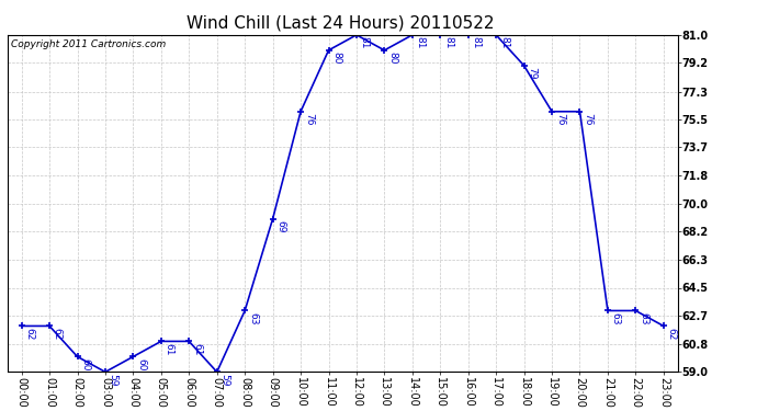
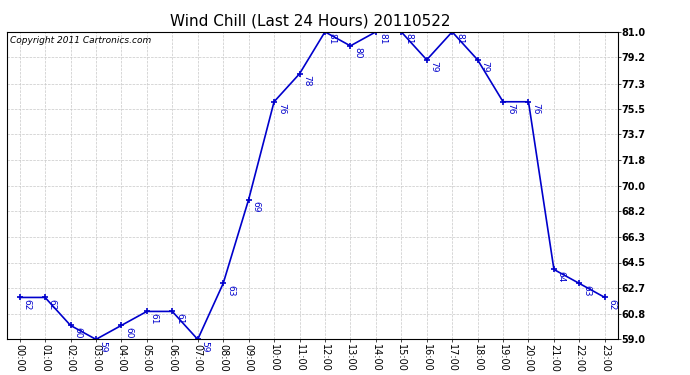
11:00: 80 -> 78
16:00: 81 -> 79
21:00: 63 -> 64
